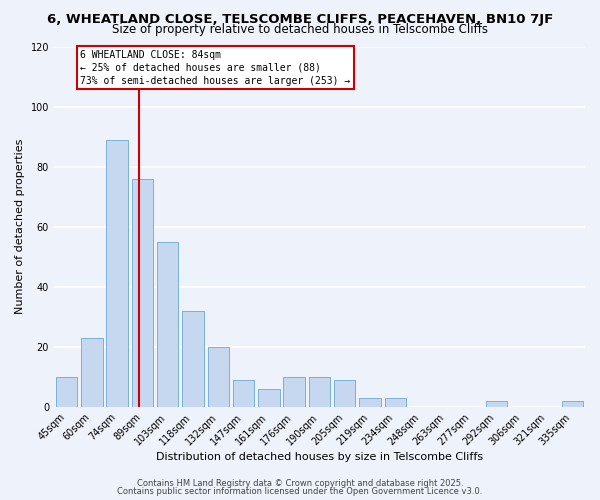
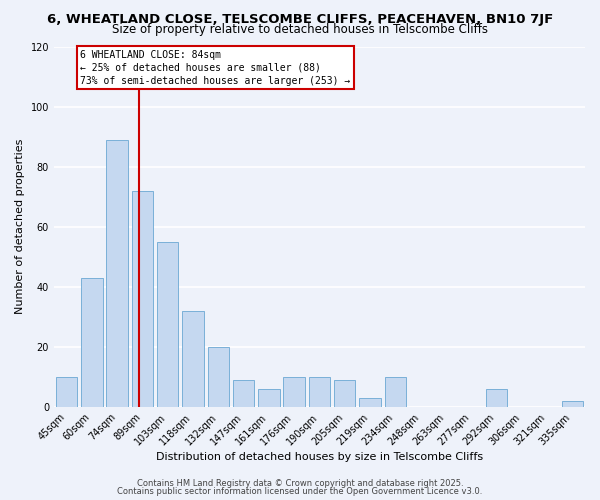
60sqm: 23 -> 43
89sqm: 76 -> 72
234sqm: 3 -> 10
292sqm: 2 -> 6
